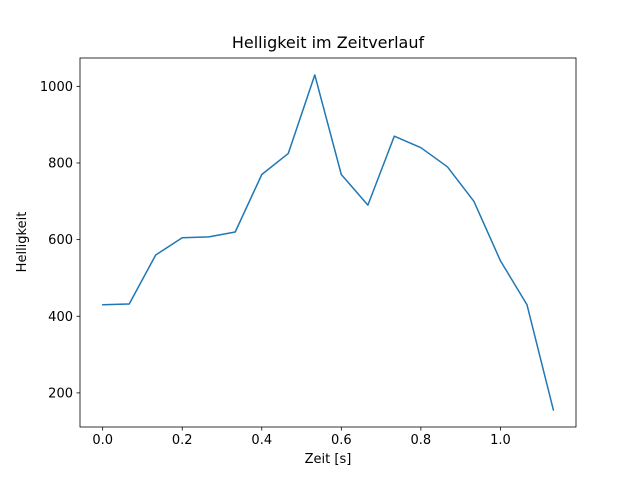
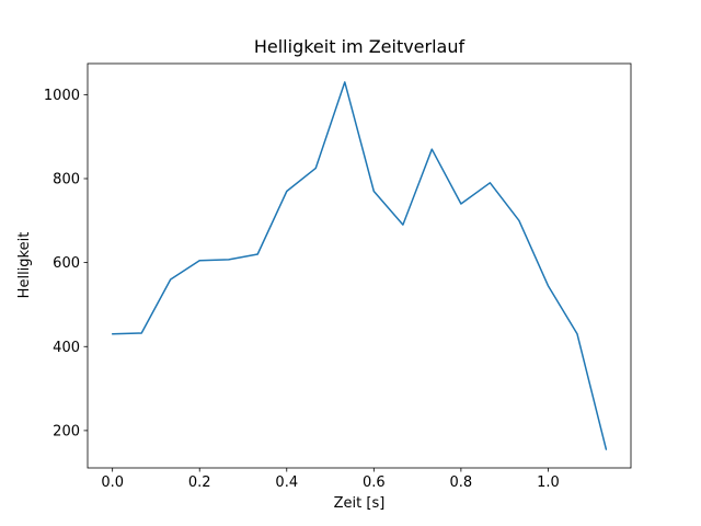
0.8: 840 -> 740
